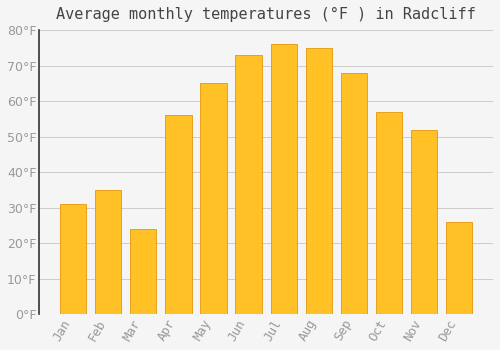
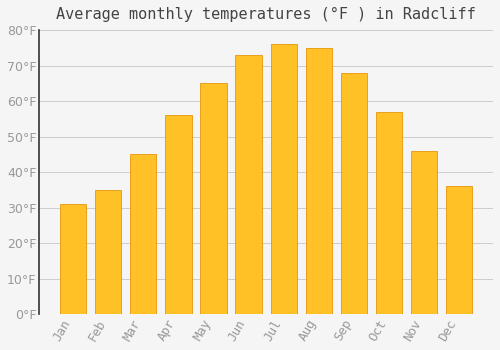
Mar: 24°F -> 45°F
Nov: 52°F -> 46°F
Dec: 26°F -> 36°F
